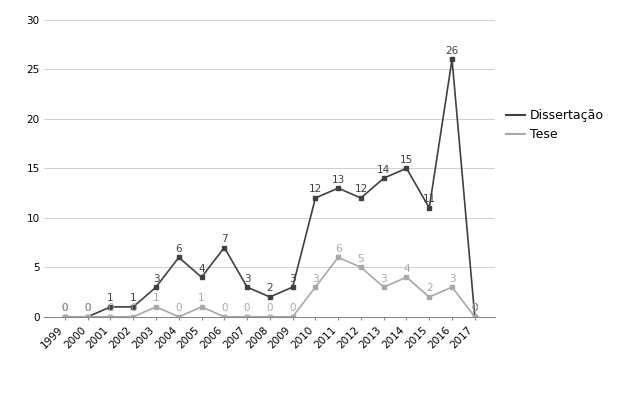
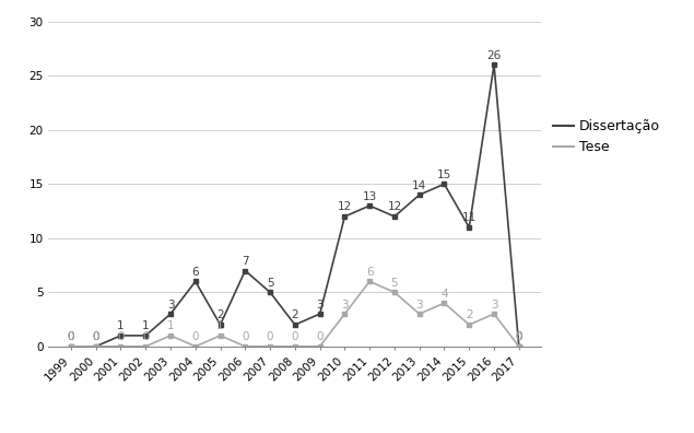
Dissertação/2005: 4 -> 2
Dissertação/2007: 3 -> 5
